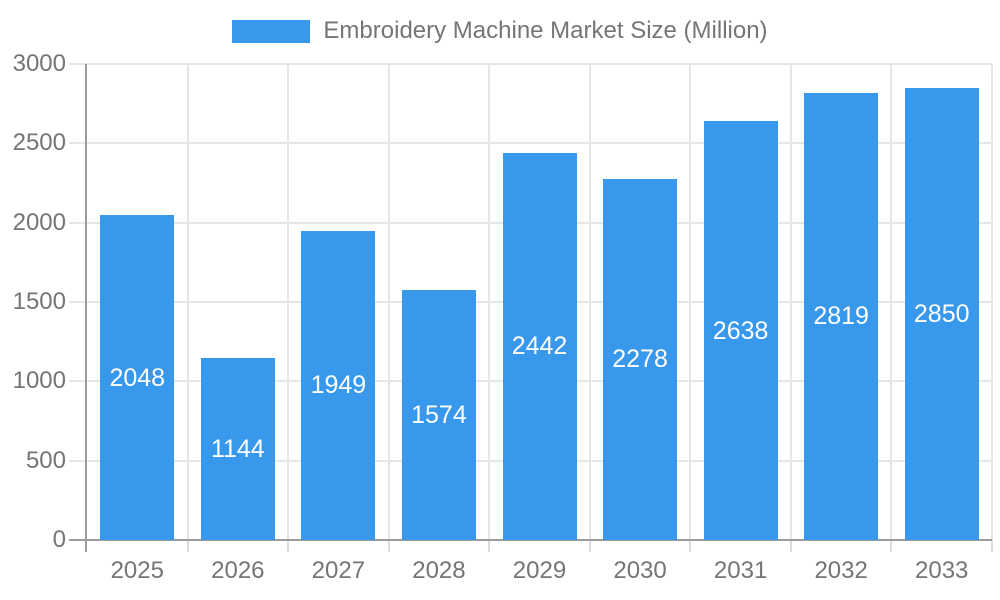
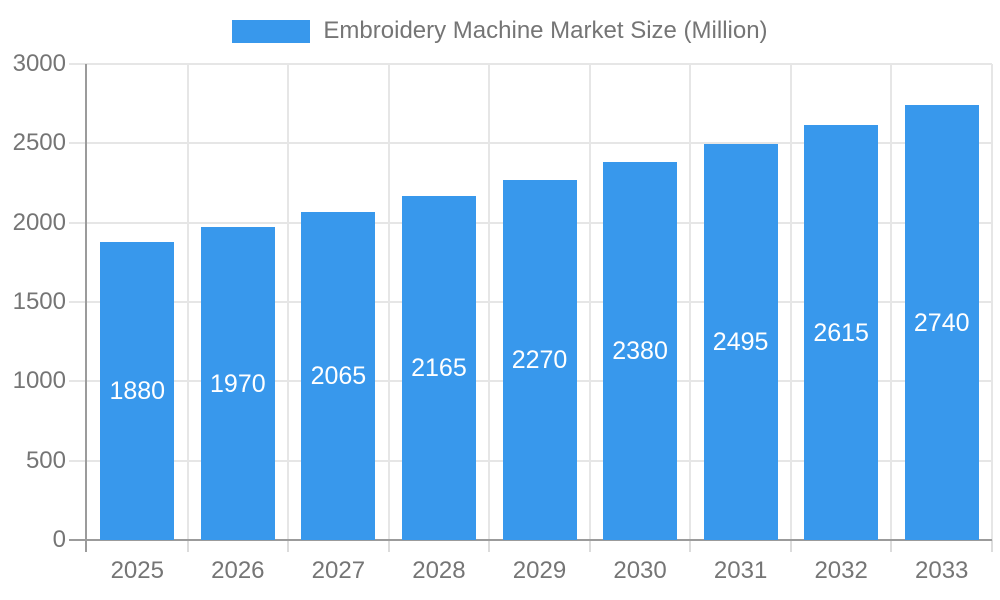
2025: 2048 -> 1880
2026: 1144 -> 1970
2027: 1949 -> 2065
2028: 1574 -> 2165
2029: 2442 -> 2270
2030: 2278 -> 2380
2031: 2638 -> 2495
2032: 2819 -> 2615
2033: 2850 -> 2740
